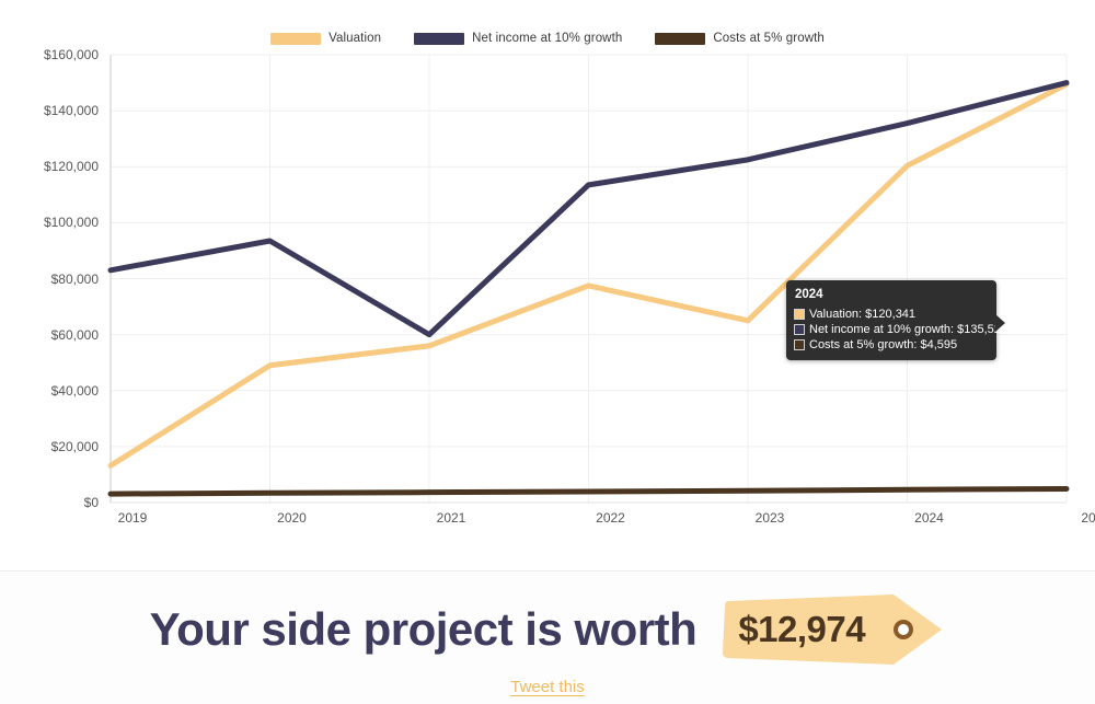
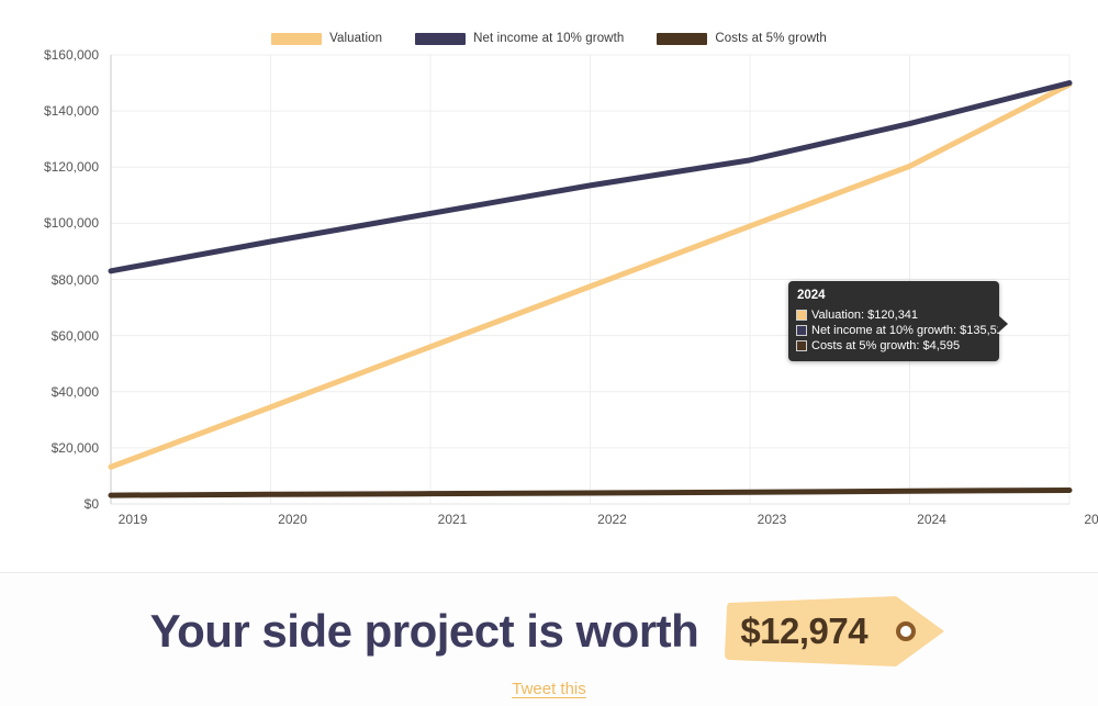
Valuation/2020: $49000 -> $34000
Net income at 10% growth/2021: $60000 -> $104000
Valuation/2023: $65000 -> $99000
